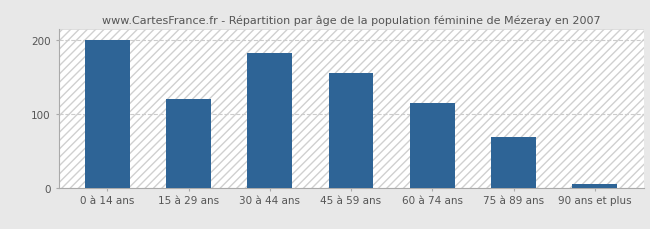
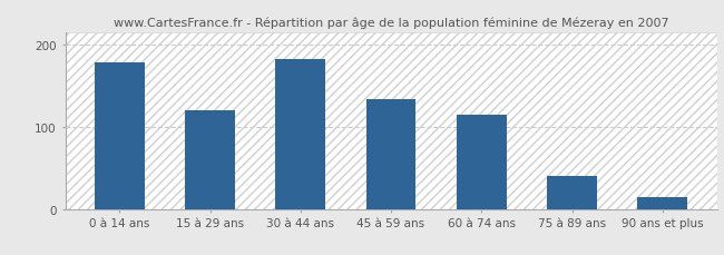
0 à 14 ans: 200 -> 178
45 à 59 ans: 155 -> 134
75 à 89 ans: 68 -> 40
90 ans et plus: 5 -> 14
